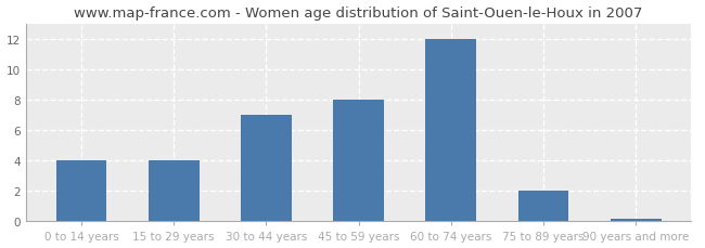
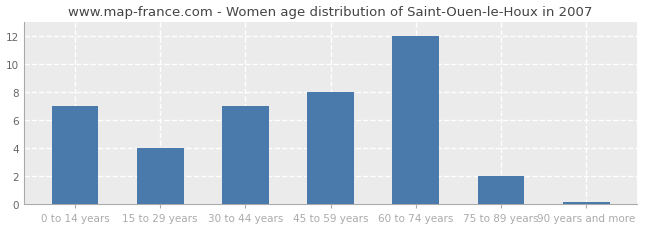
0 to 14 years: 4.0 -> 7.0
